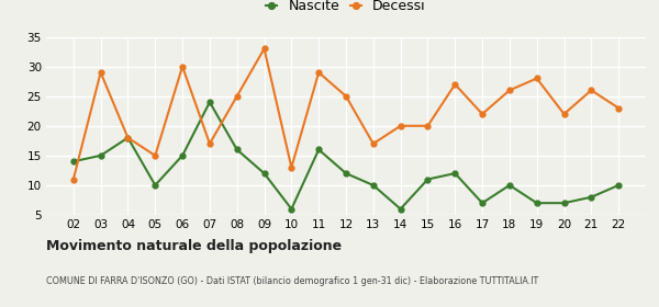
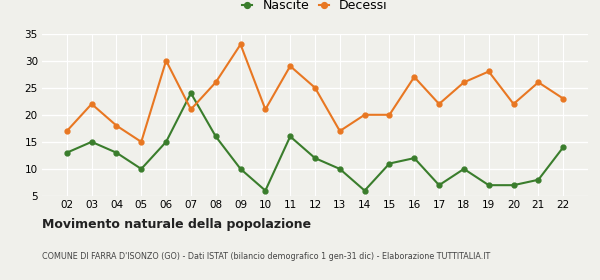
Nascite/02: 14 -> 13
Decessi/02: 11 -> 17
Decessi/03: 29 -> 22
Nascite/04: 18 -> 13
Decessi/07: 17 -> 21
Decessi/08: 25 -> 26
Nascite/09: 12 -> 10
Decessi/10: 13 -> 21
Nascite/22: 10 -> 14
